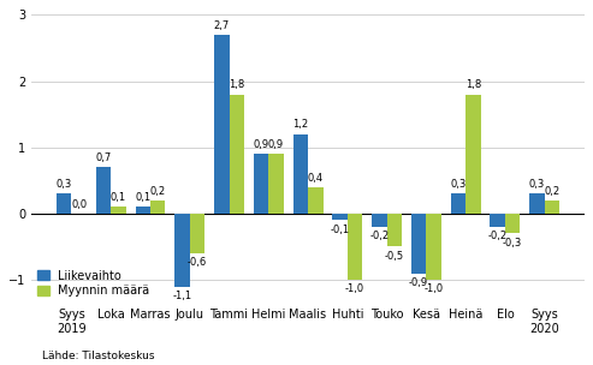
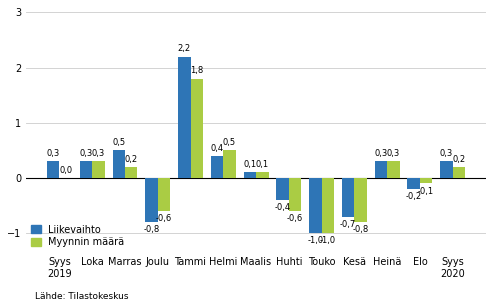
Liikevaihto/Loka: 0,7 -> 0,3
Myynnin määrä/Loka: 0,1 -> 0,3
Liikevaihto/Marras: 0,1 -> 0,5
Liikevaihto/Joulu: -1,1 -> -0,8
Liikevaihto/Tammi: 2,7 -> 2,2
Liikevaihto/Helmi: 0,9 -> 0,4
Myynnin määrä/Helmi: 0,9 -> 0,5
Liikevaihto/Maalis: 1,2 -> 0,1
Myynnin määrä/Maalis: 0,4 -> 0,1
Liikevaihto/Huhti: -0,1 -> -0,4
Myynnin määrä/Huhti: -1,0 -> -0,6
Liikevaihto/Touko: -0.2 -> -1.0
Myynnin määrä/Touko: -0.5 -> -1.0
Liikevaihto/Kesä: -0,9 -> -0,7
Myynnin määrä/Kesä: -1,0 -> -0,8
Myynnin määrä/Heinä: 1,8 -> 0,3
Myynnin määrä/Elo: -0,3 -> -0,1
